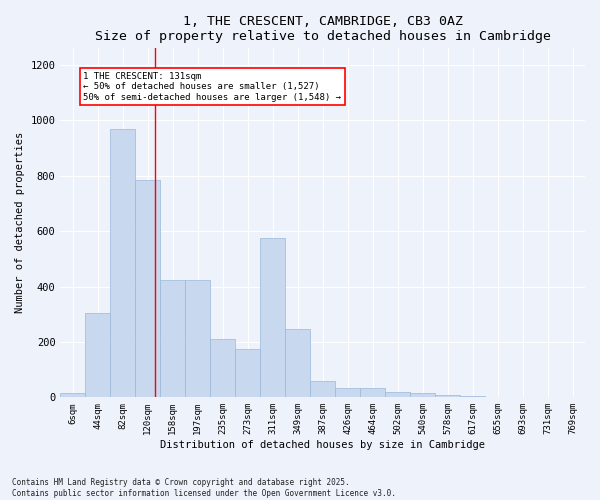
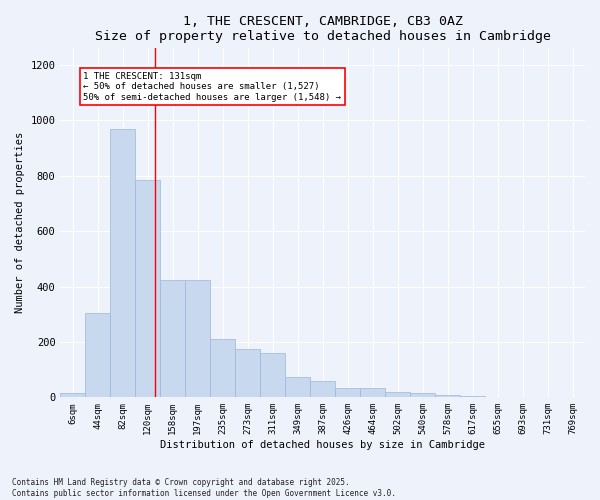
311sqm: 575 -> 160
349sqm: 245 -> 75
